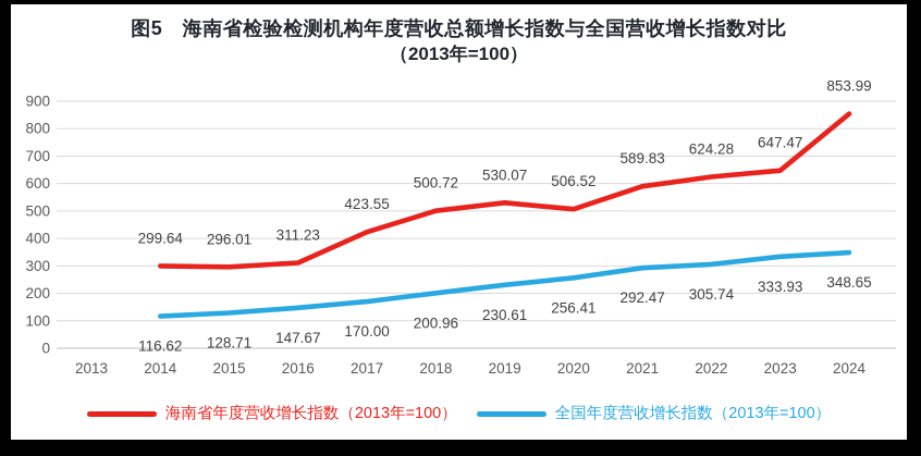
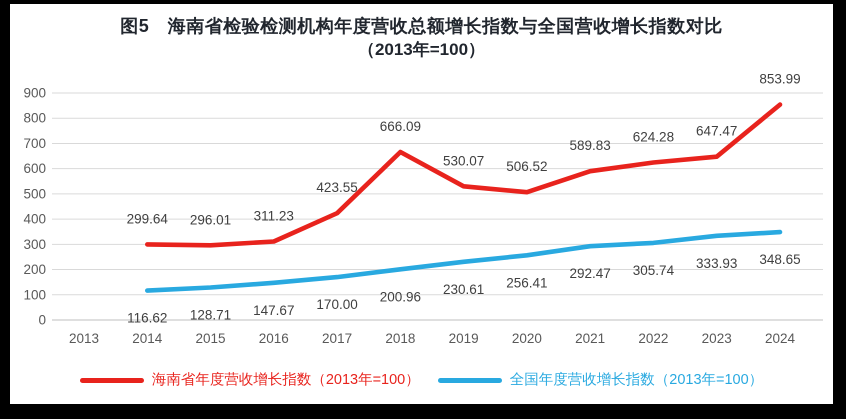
海南省年度营收增长指数（2013年=100）/2018: 500.72 -> 666.09
